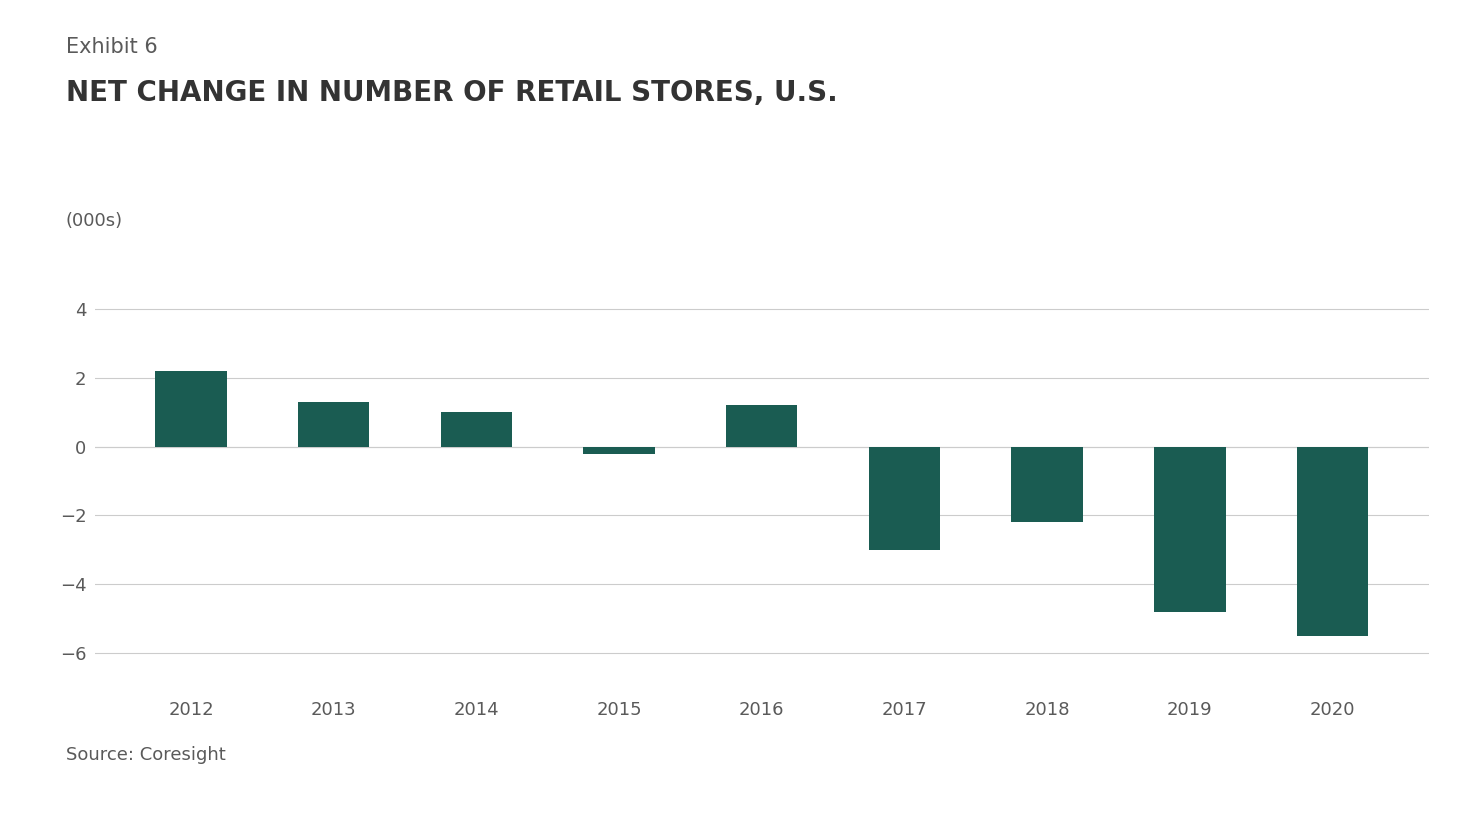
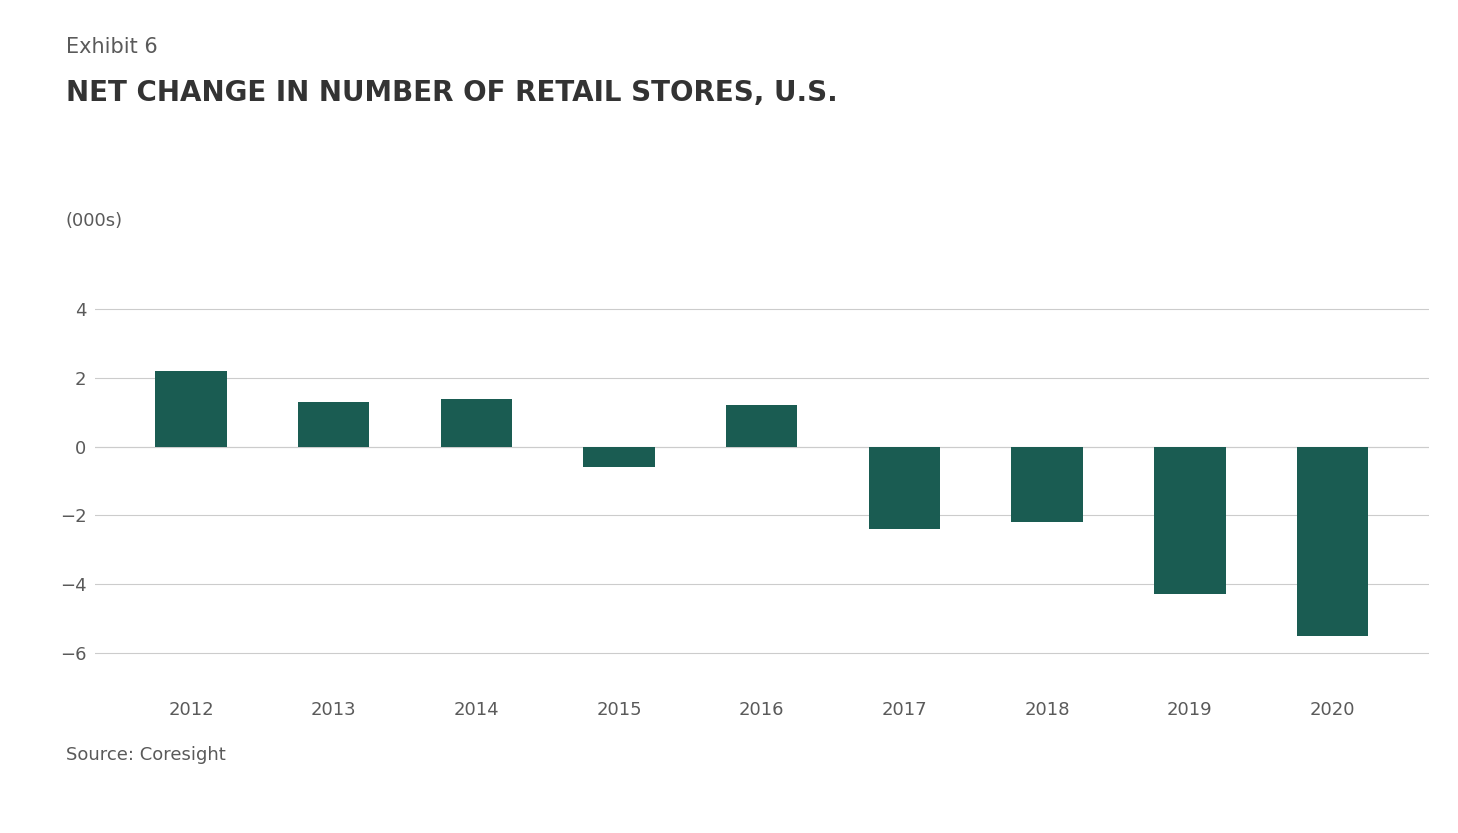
2014: 1.0 -> 1.4
2015: -0.2 -> -0.6
2017: -3.0 -> -2.4
2019: -4.8 -> -4.3
